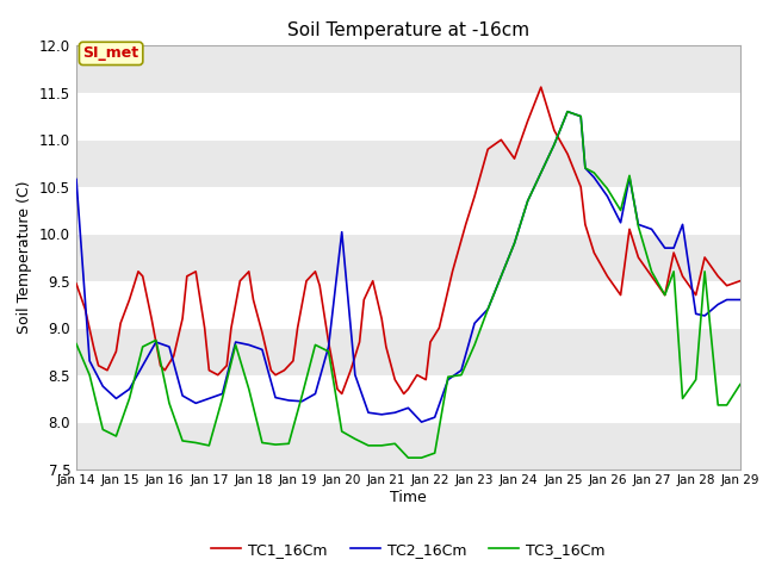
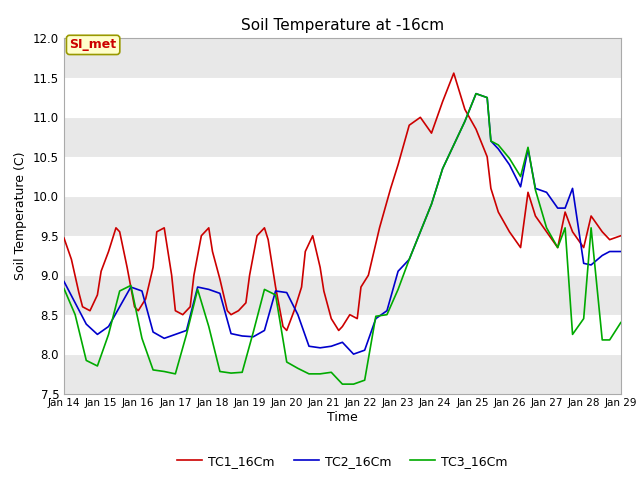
TC2_16Cm/Jan 14: 10.58 -> 8.92
TC2_16Cm/Jan 20: 10.02 -> 8.78
